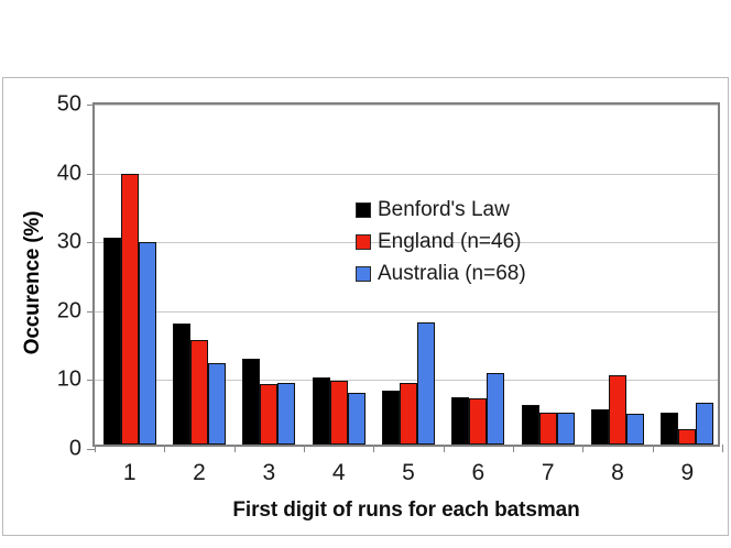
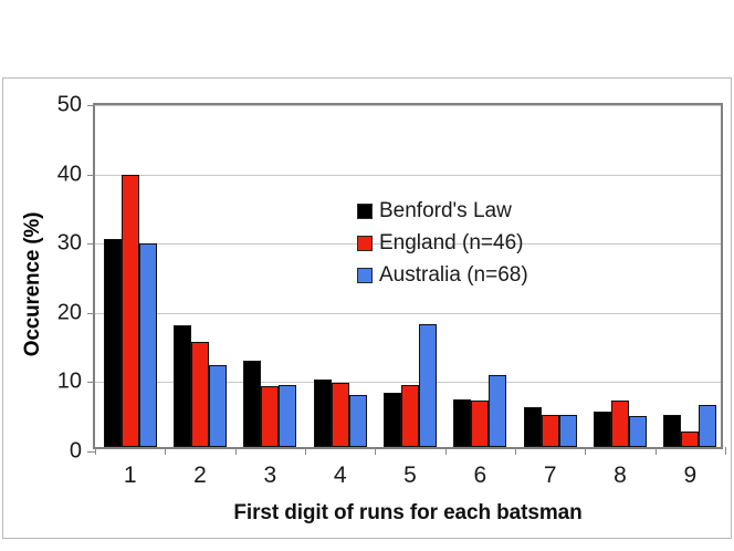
England (n=46)/8: 10 -> 7
